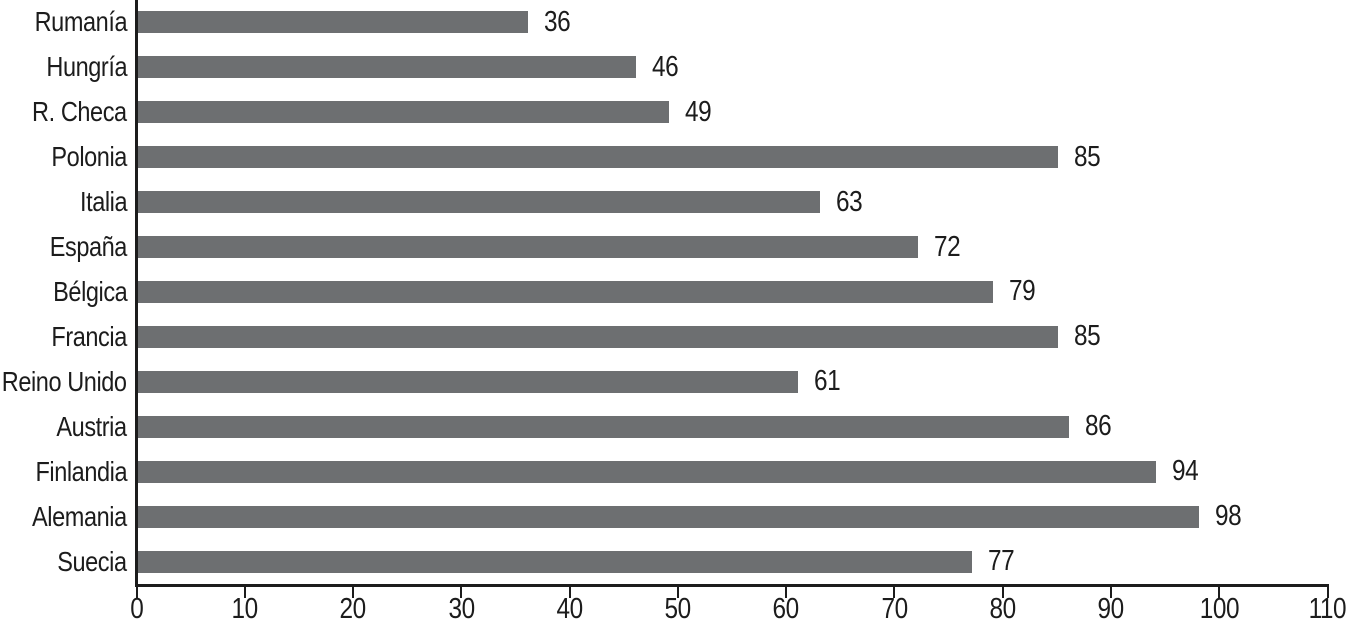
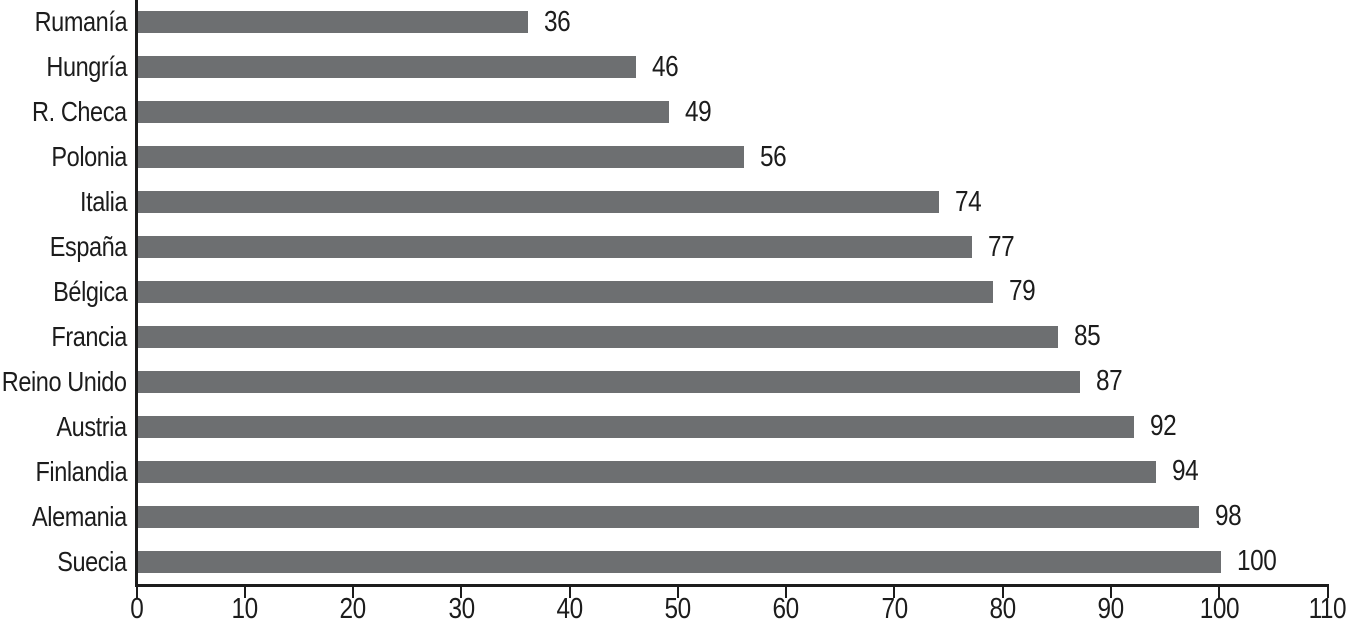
Polonia: 85 -> 56
Italia: 63 -> 74
España: 72 -> 77
Reino Unido: 61 -> 87
Austria: 86 -> 92
Suecia: 77 -> 100
